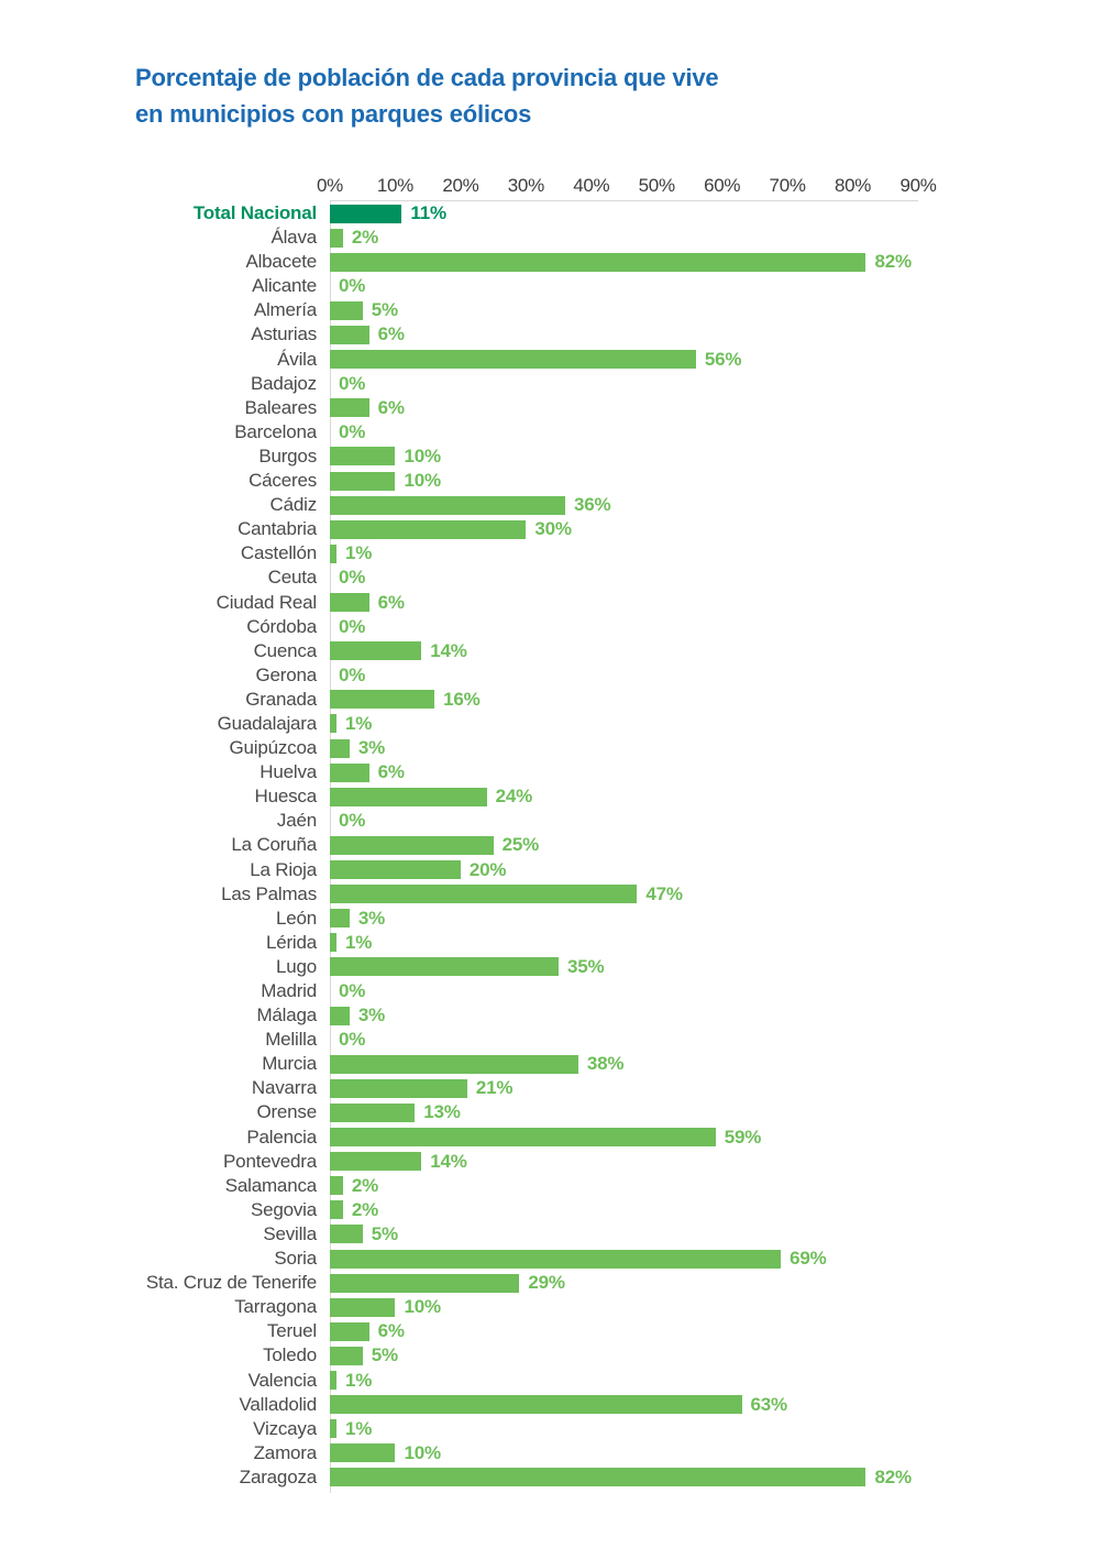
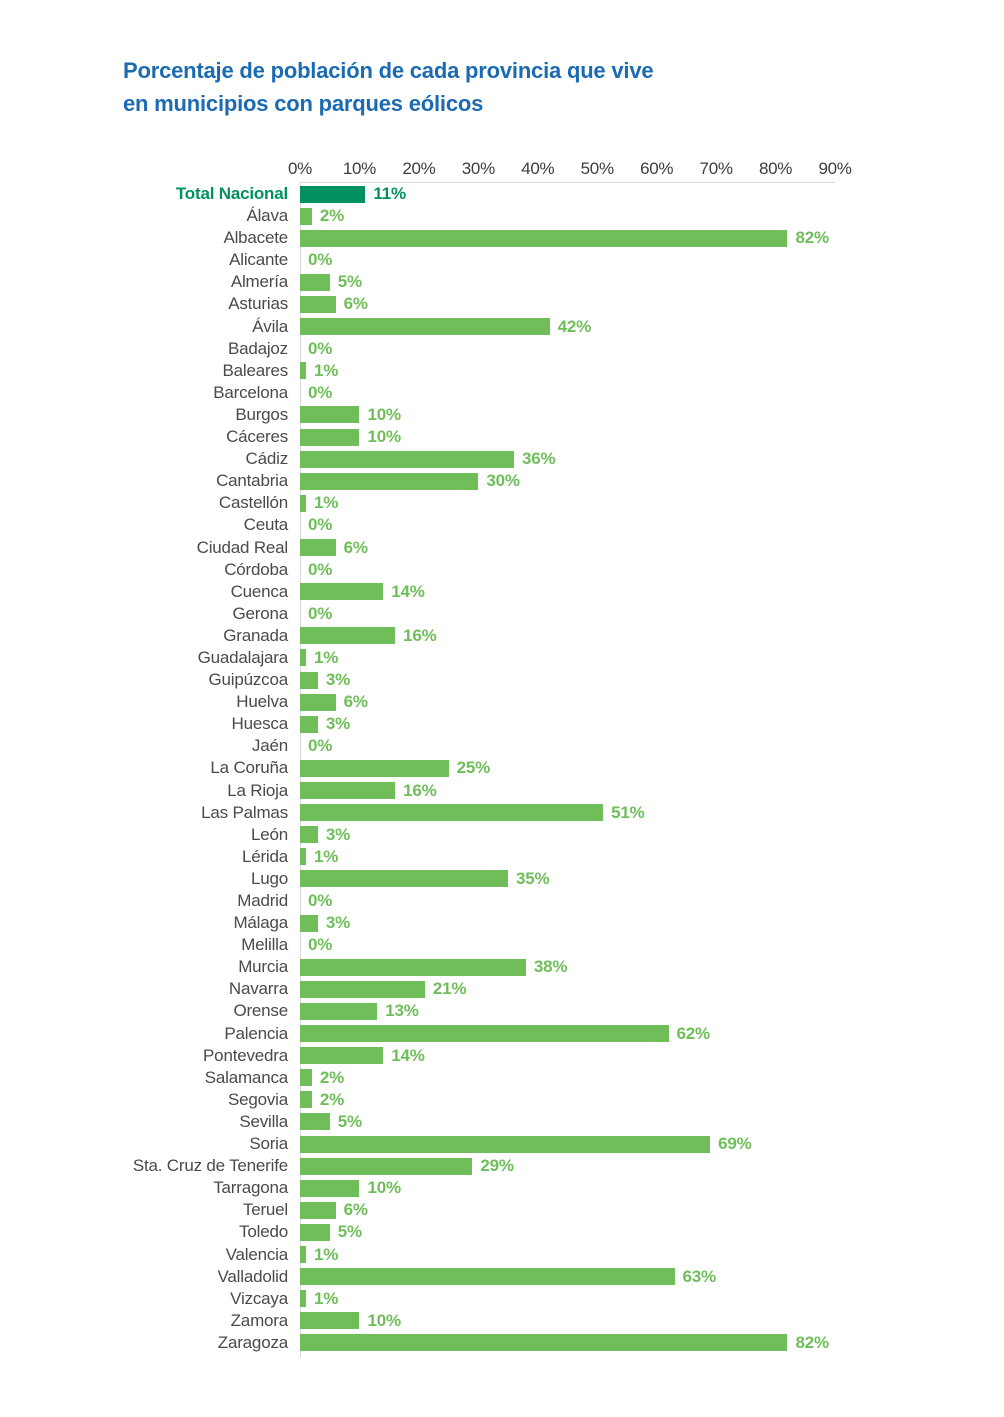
Ávila: 56% -> 42%
Baleares: 6% -> 1%
Huesca: 24% -> 3%
La Rioja: 20% -> 16%
Las Palmas: 47% -> 51%
Palencia: 59% -> 62%
